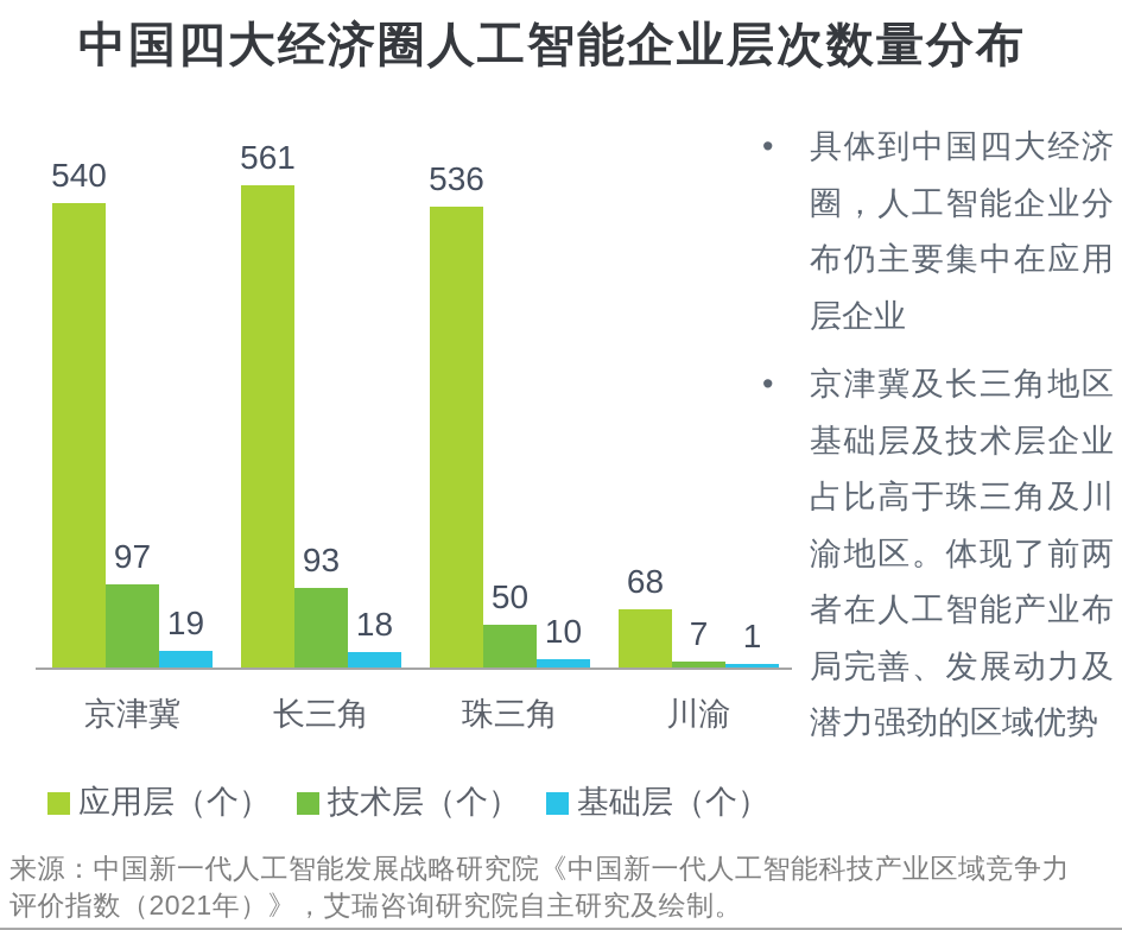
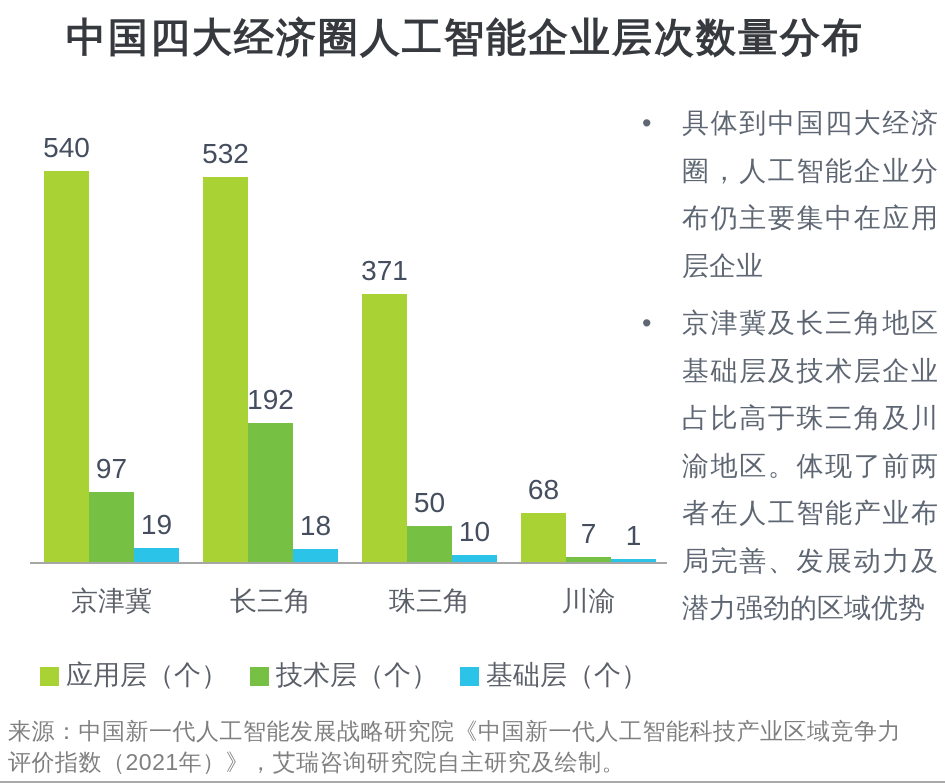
应用层（个）/长三角: 561 -> 532
技术层（个）/长三角: 93 -> 192
应用层（个）/珠三角: 536 -> 371
